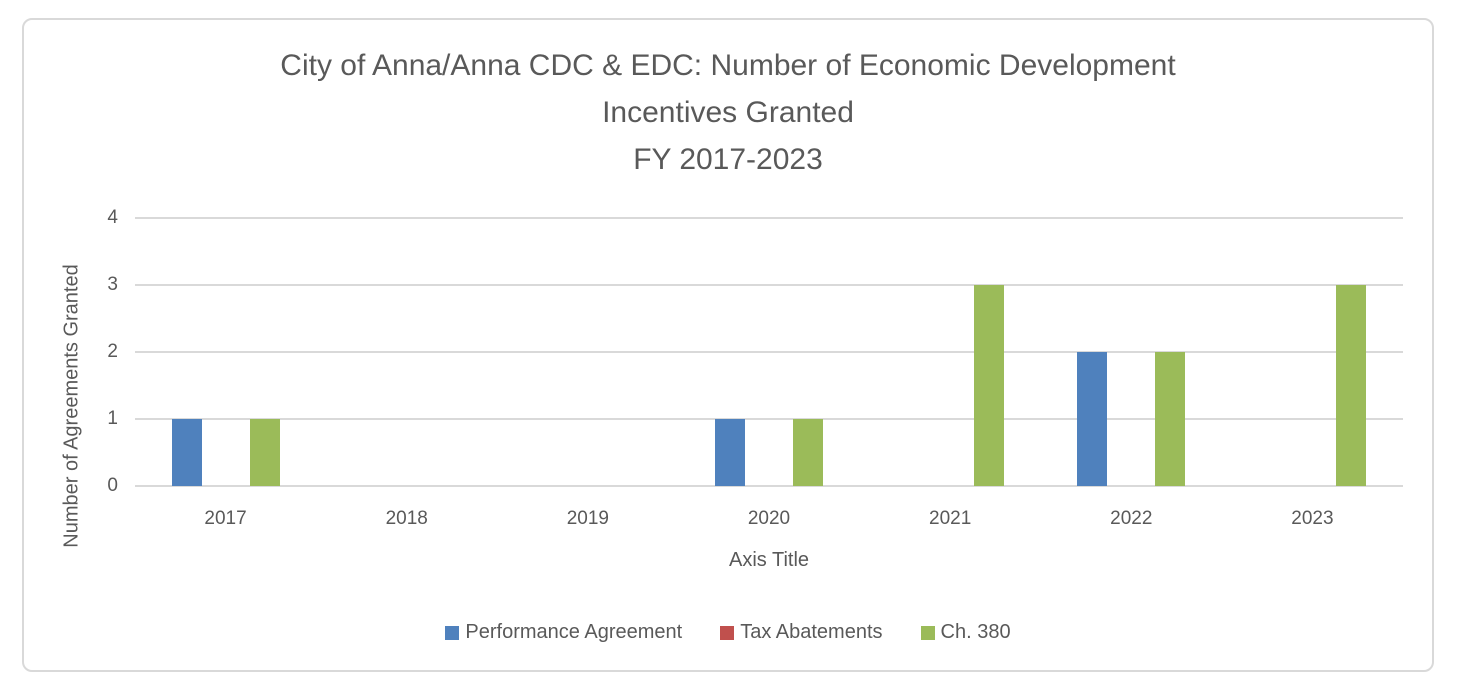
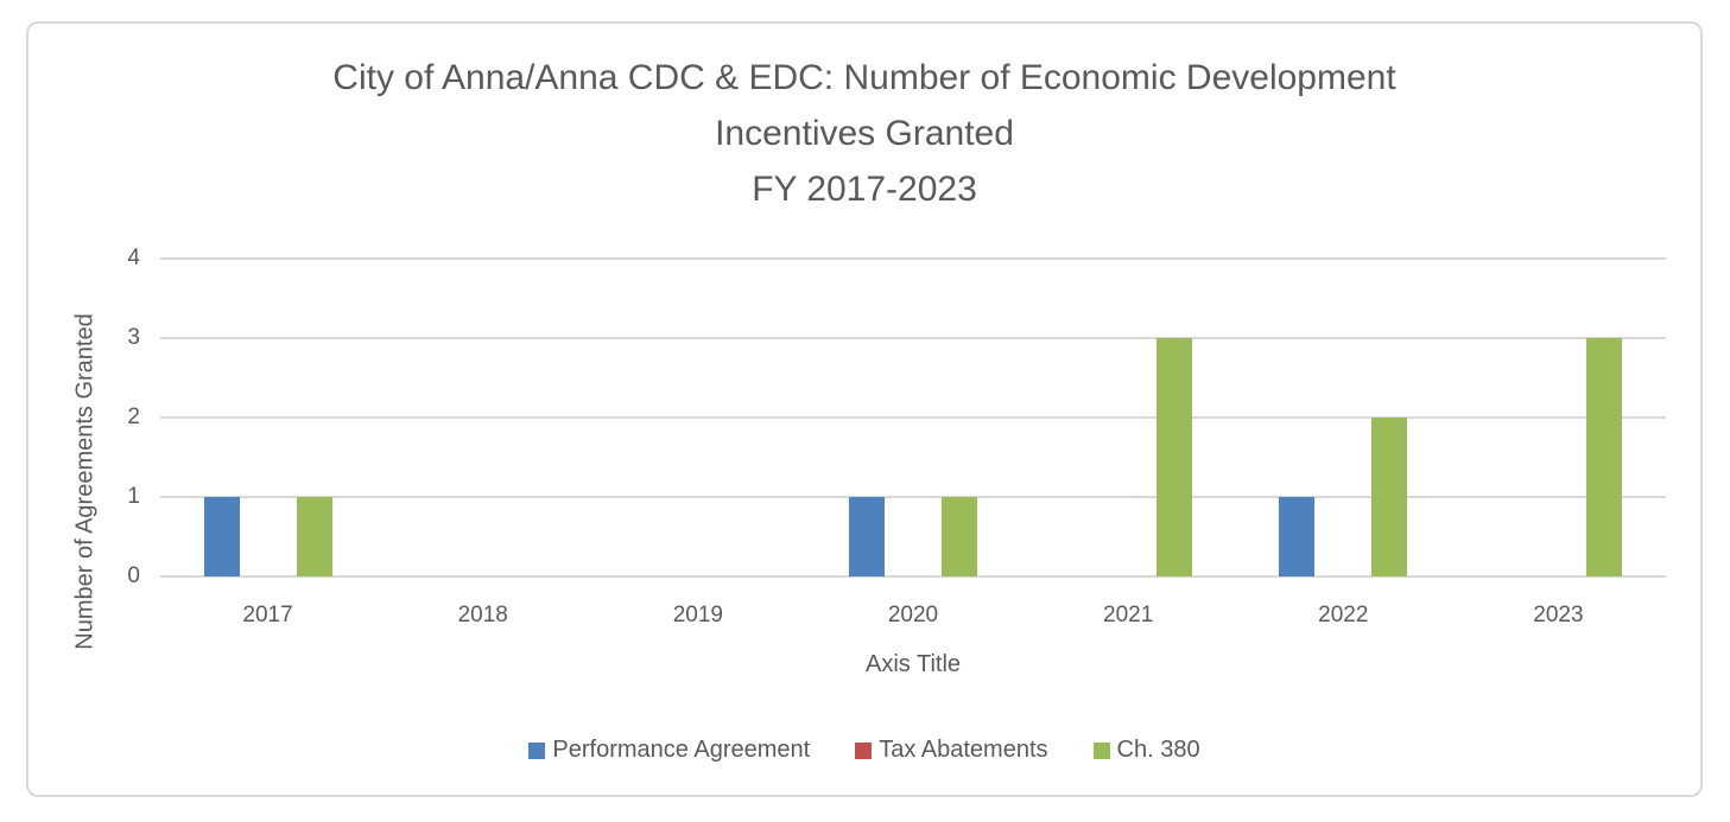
Performance Agreement/2022: 2 -> 1
